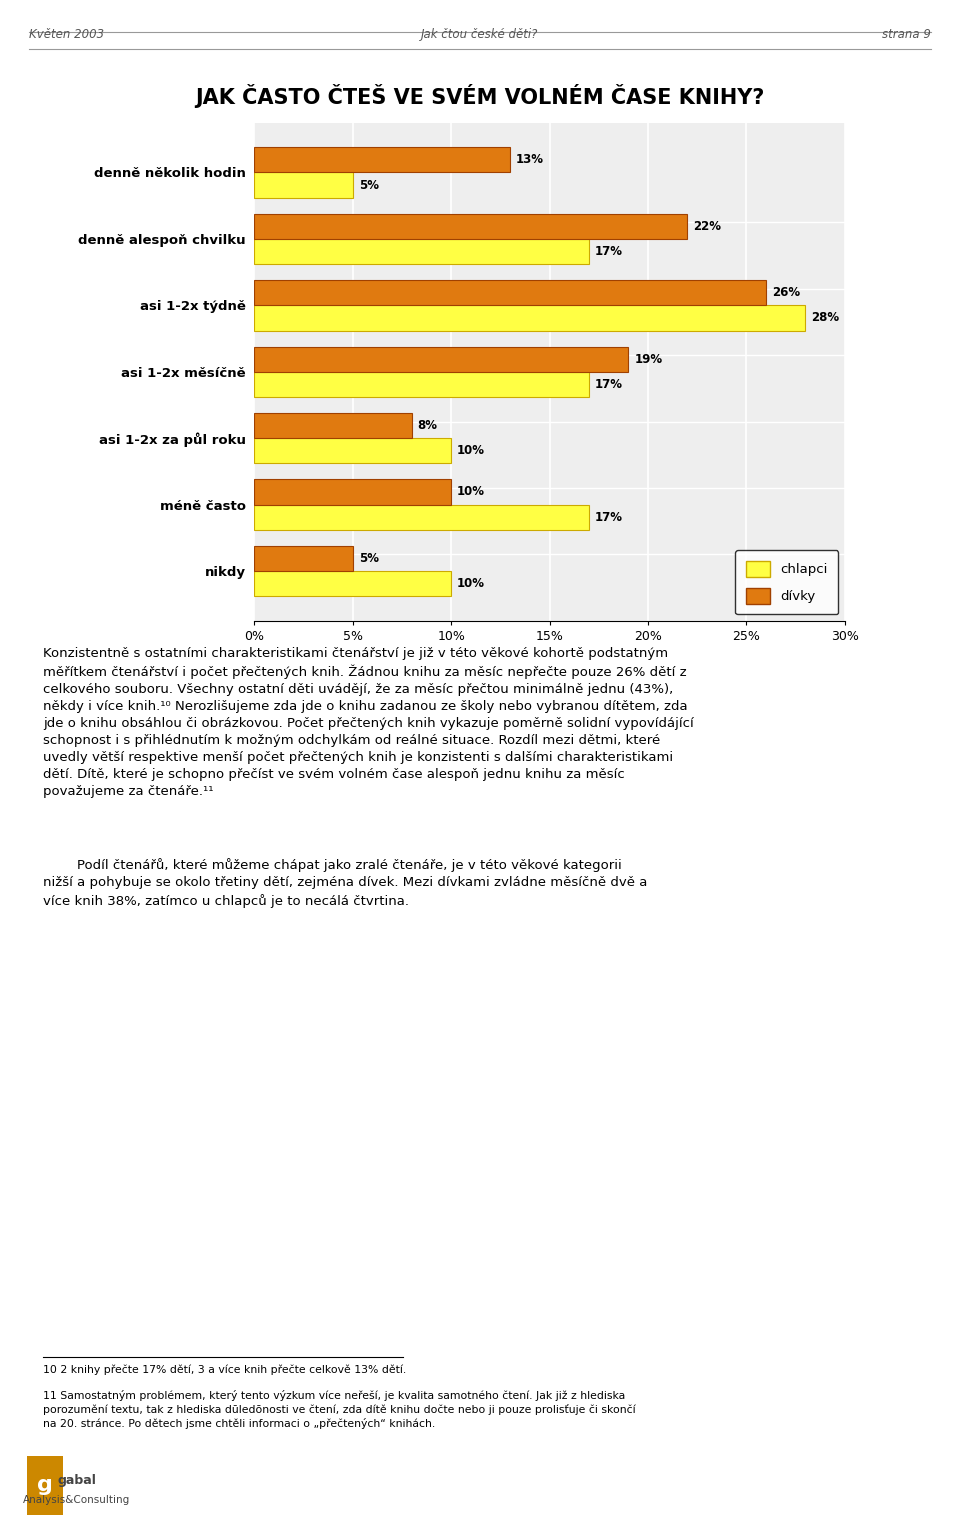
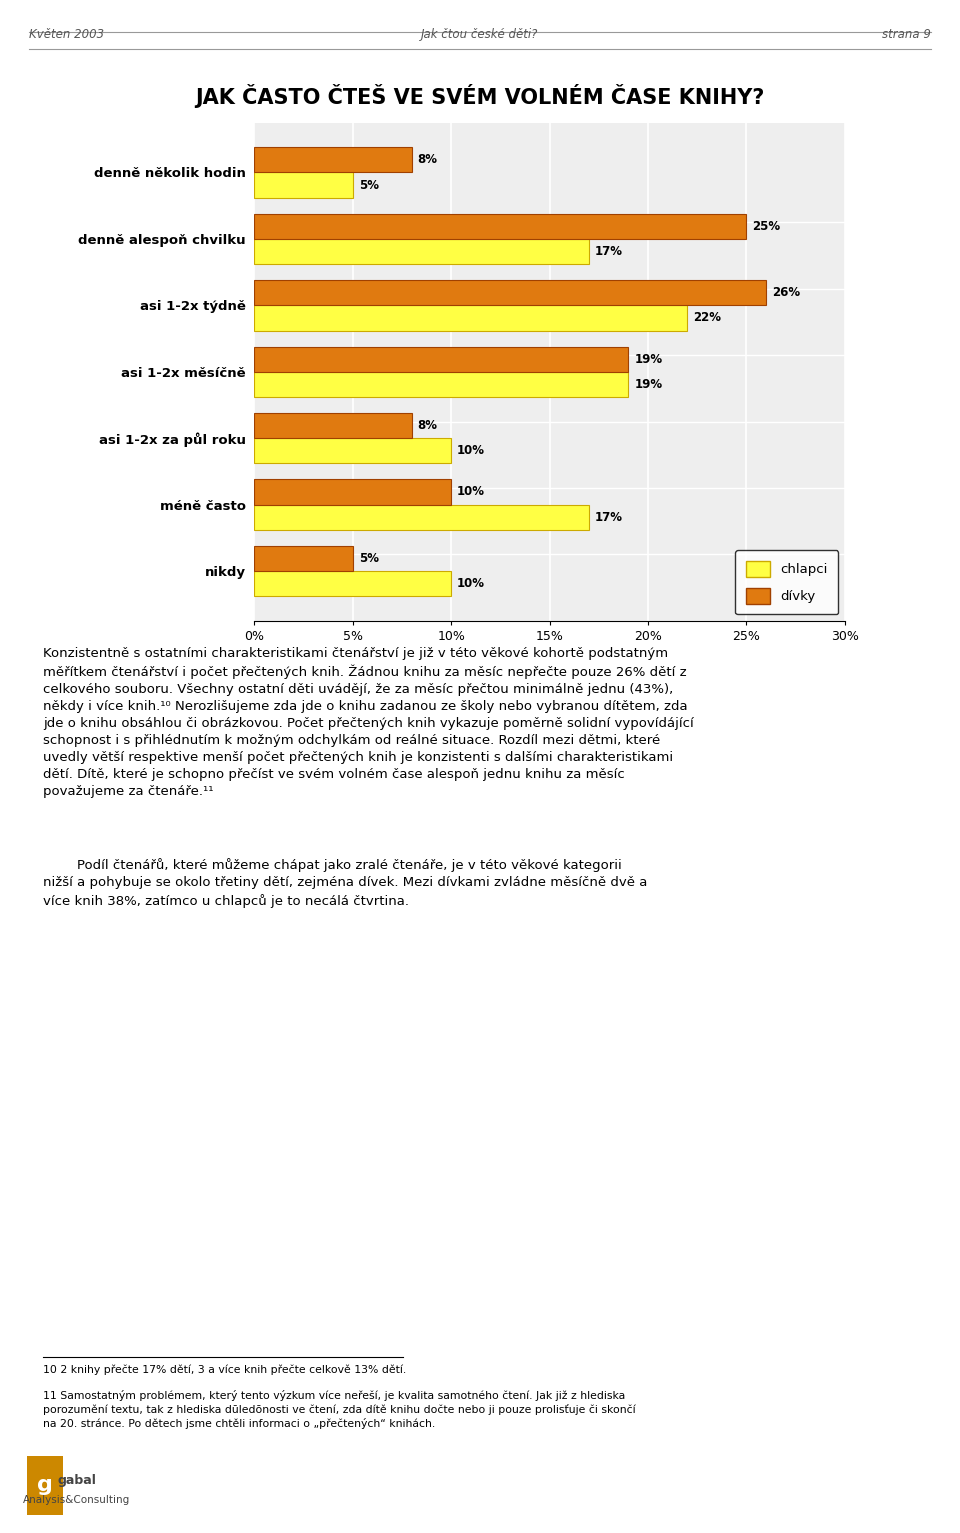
dívky/denně několik hodin: 13% -> 8%
dívky/denně alespoň chvilku: 22% -> 25%
chlapci/asi 1-2x týdně: 28% -> 22%
chlapci/asi 1-2x měsíčně: 17% -> 19%
